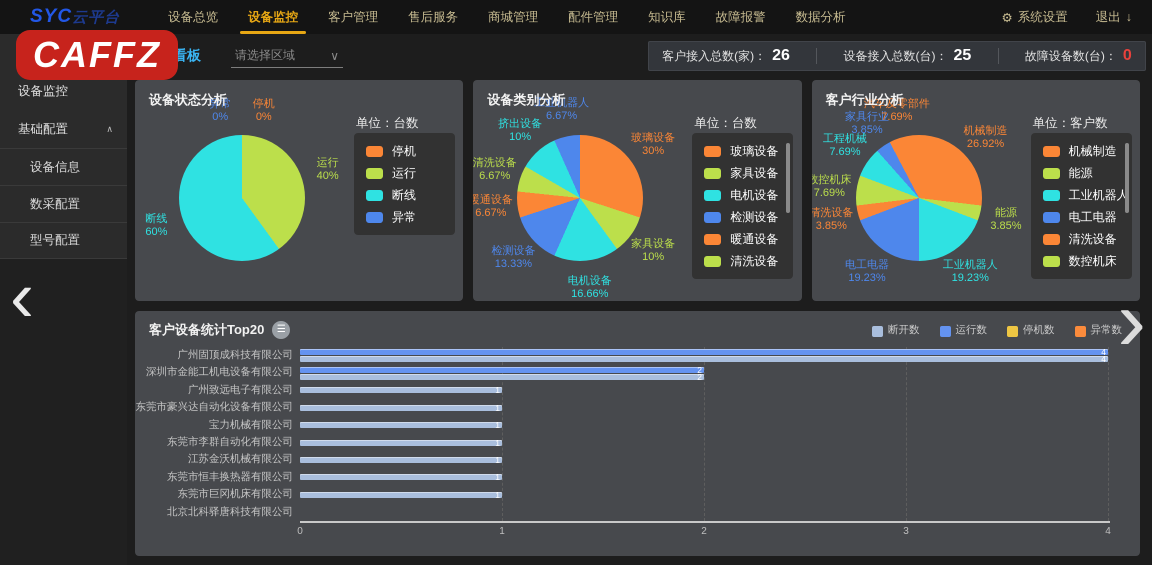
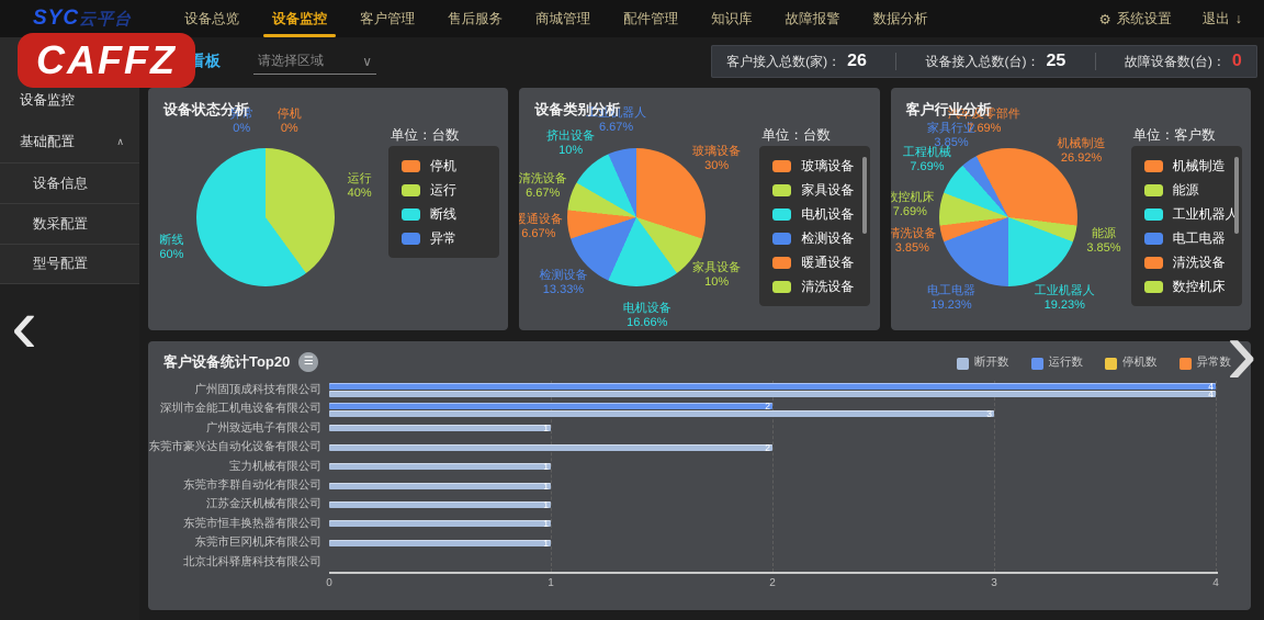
客户设备统计Top20/断开数/深圳市金能工机电设备有限公司: 2 -> 3
客户设备统计Top20/断开数/东莞市豪兴达自动化设备有限公司: 1 -> 2
